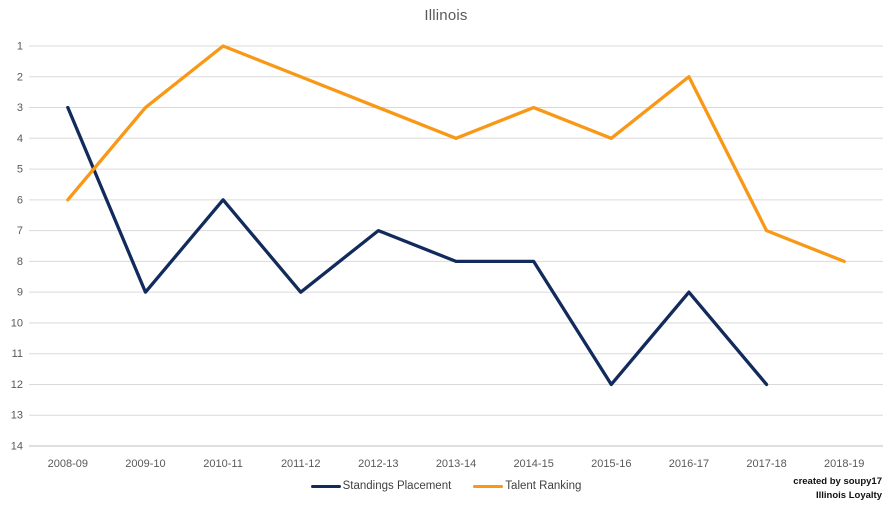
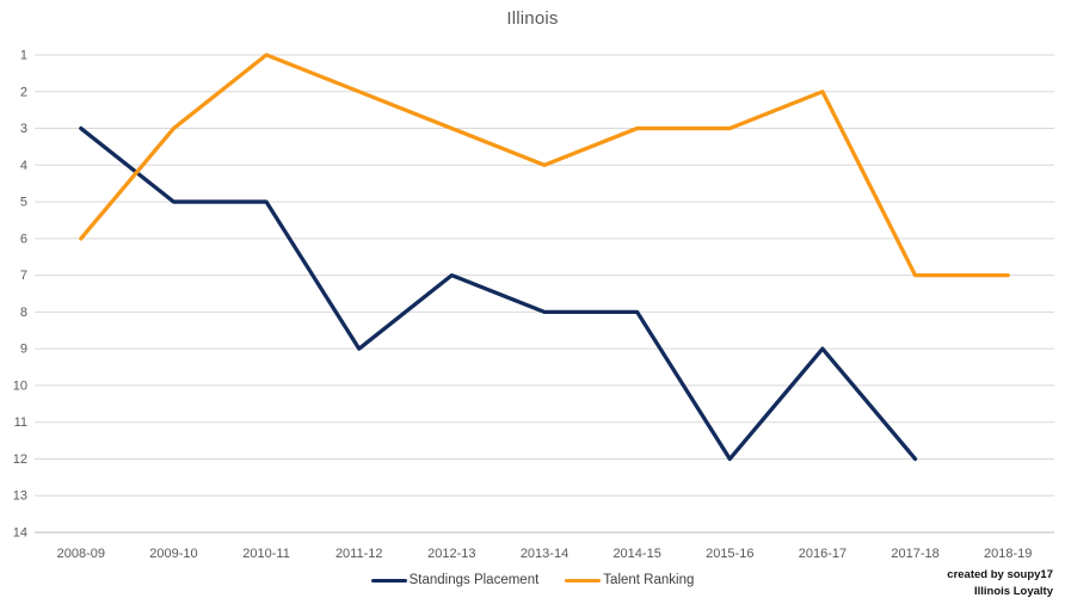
Standings Placement/2009-10: 9 -> 5
Standings Placement/2010-11: 6 -> 5
Talent Ranking/2015-16: 4 -> 3
Talent Ranking/2018-19: 8 -> 7
